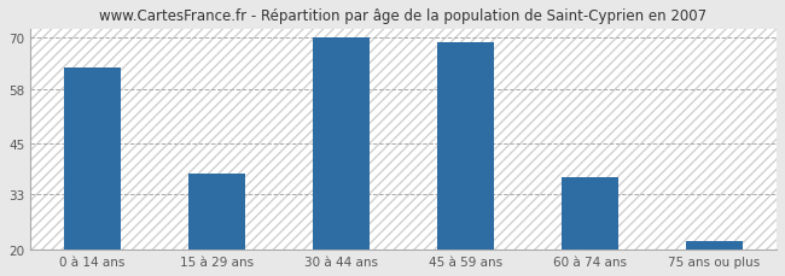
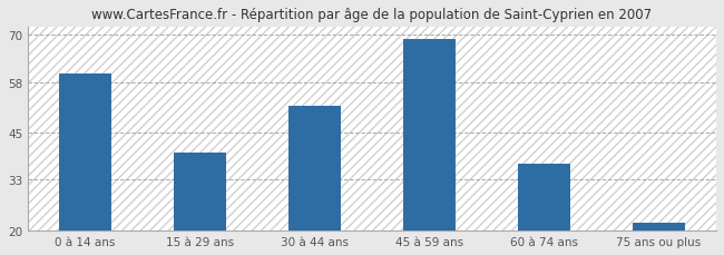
0 à 14 ans: 63 -> 60
15 à 29 ans: 38 -> 40
30 à 44 ans: 70 -> 52
